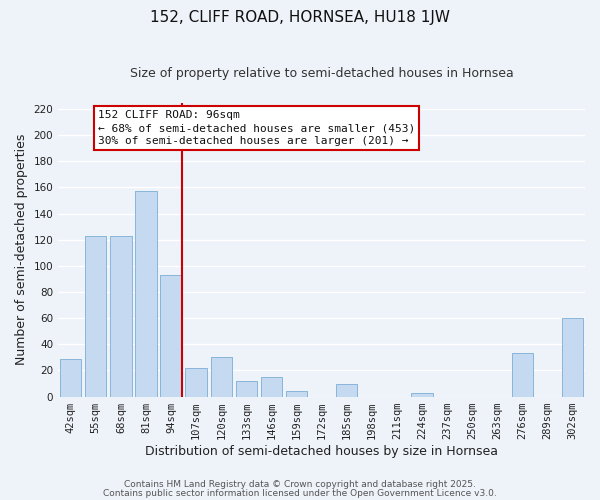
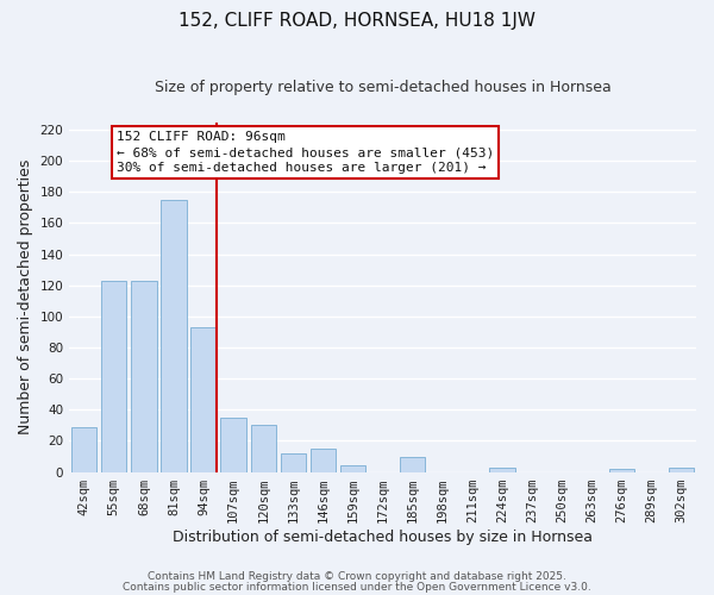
81sqm: 157 -> 175
107sqm: 22 -> 35
276sqm: 33 -> 2
302sqm: 60 -> 3
